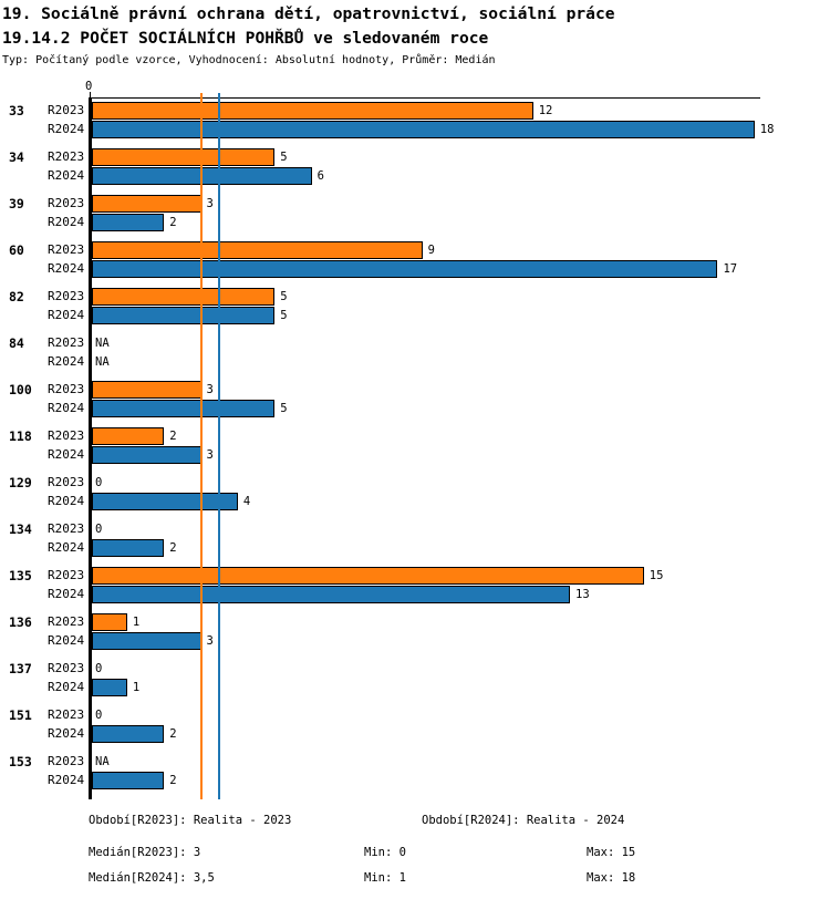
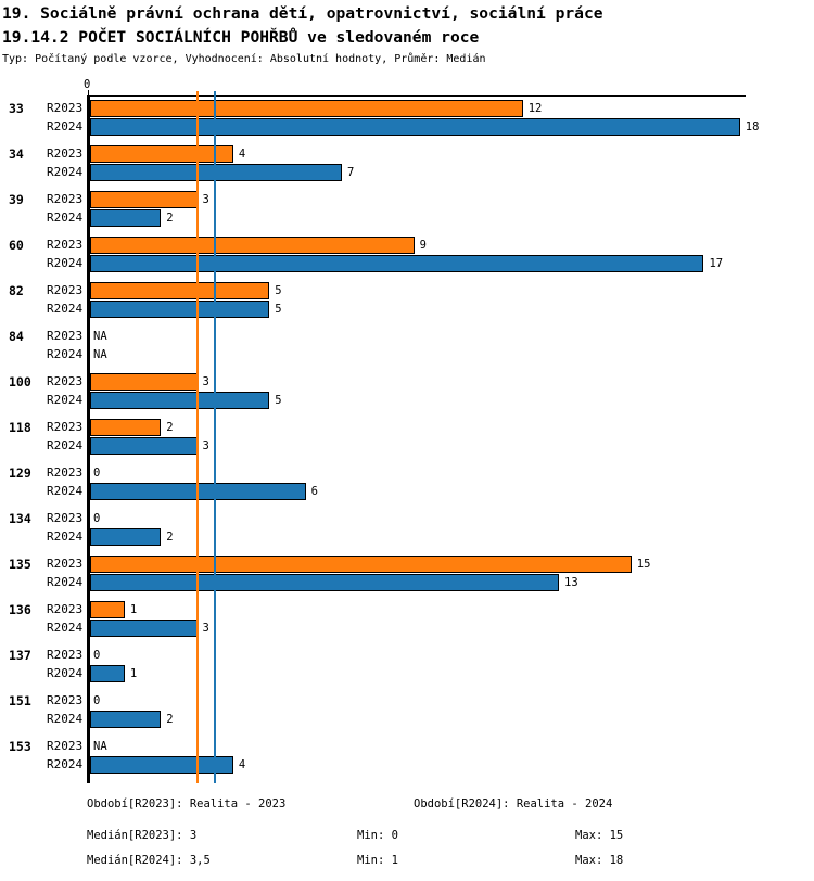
R2023/34: 5 -> 4
R2024/34: 6 -> 7
R2024/129: 4 -> 6
R2024/153: 2 -> 4
